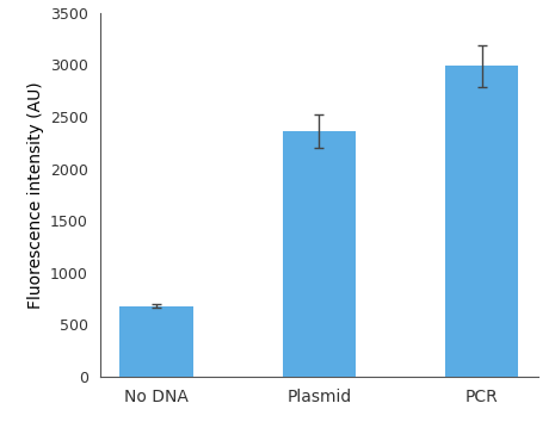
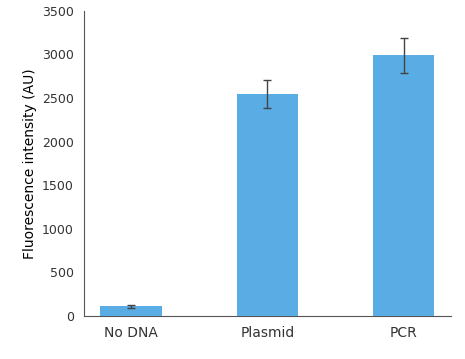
No DNA: 680 -> 110
Plasmid: 2360 -> 2550
